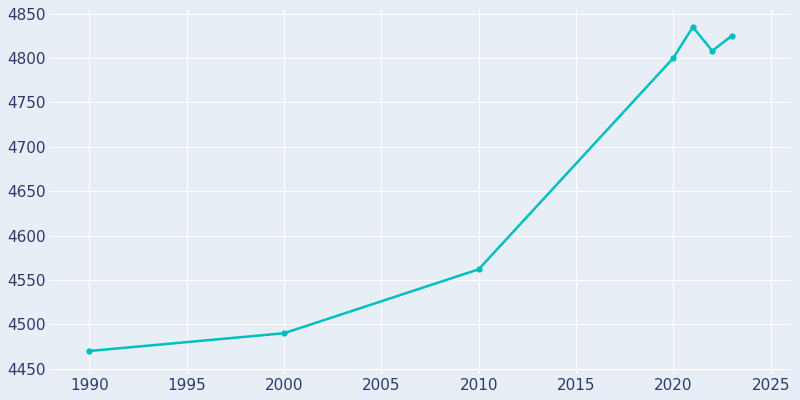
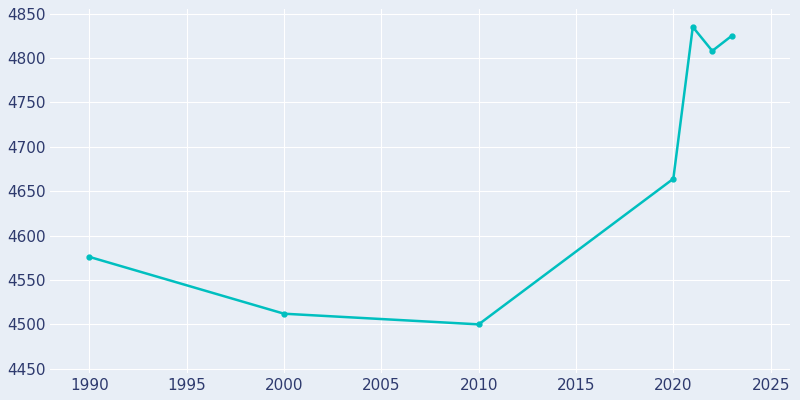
1990: 4470 -> 4576
2000: 4490 -> 4512
2010: 4562 -> 4500
2020: 4800 -> 4664
